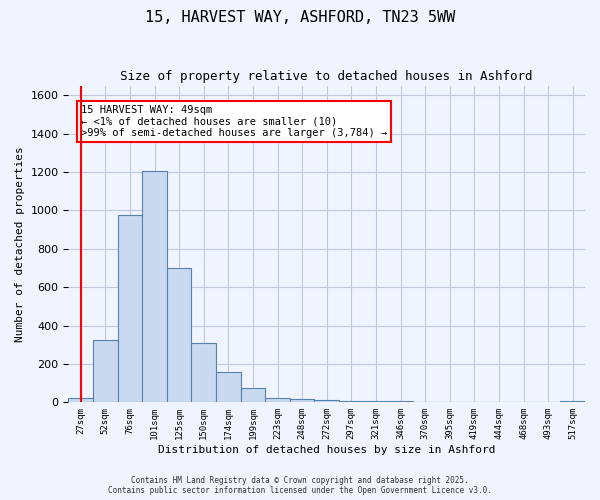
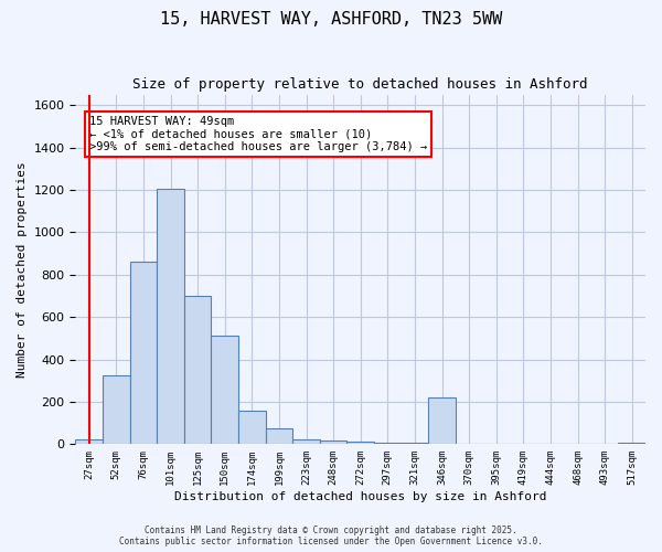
76sqm: 980 -> 860
150sqm: 310 -> 510
346sqm: 0 -> 220
